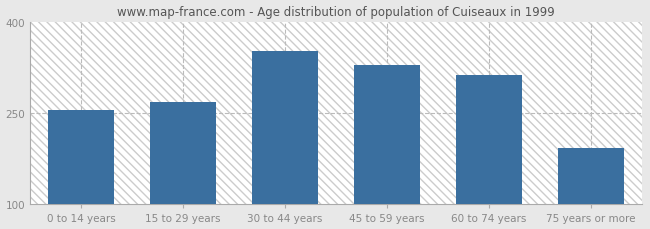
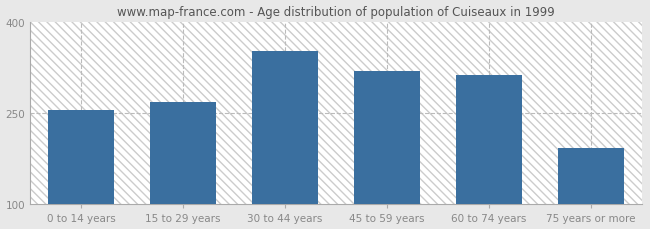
45 to 59 years: 328 -> 318
